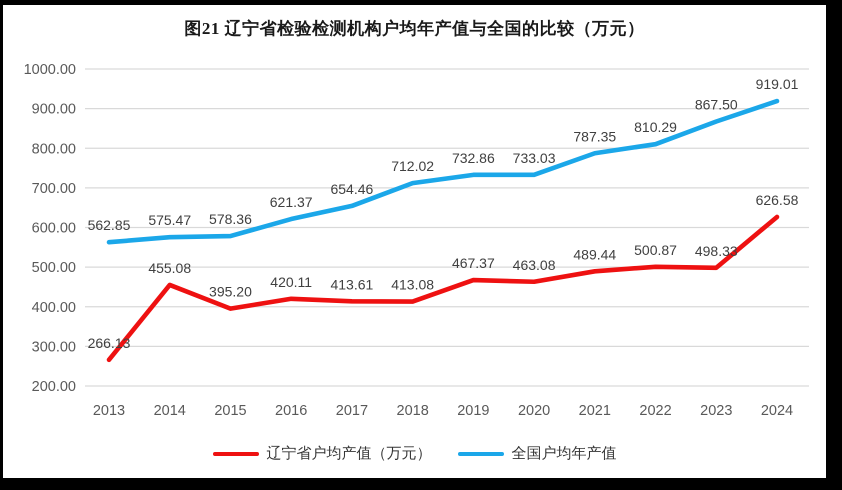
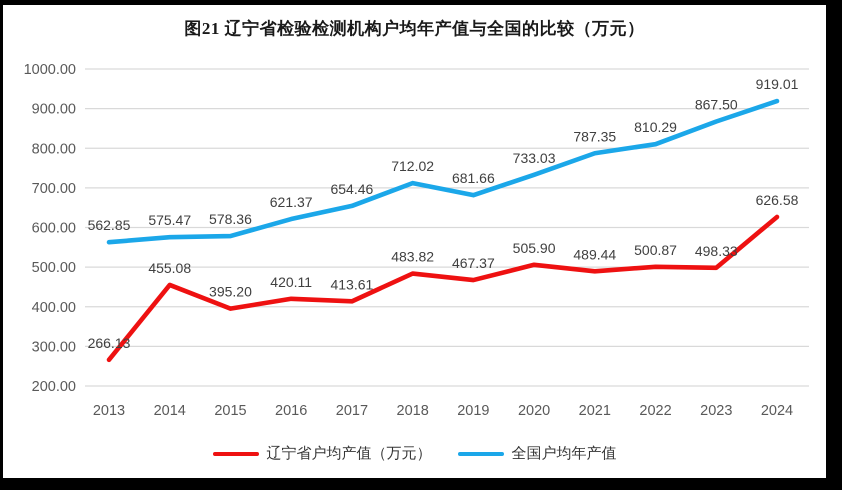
辽宁省户均产值（万元）/2018: 413.08 -> 483.82
全国户均年产值/2019: 732.86 -> 681.66
辽宁省户均产值（万元）/2020: 463.08 -> 505.90
